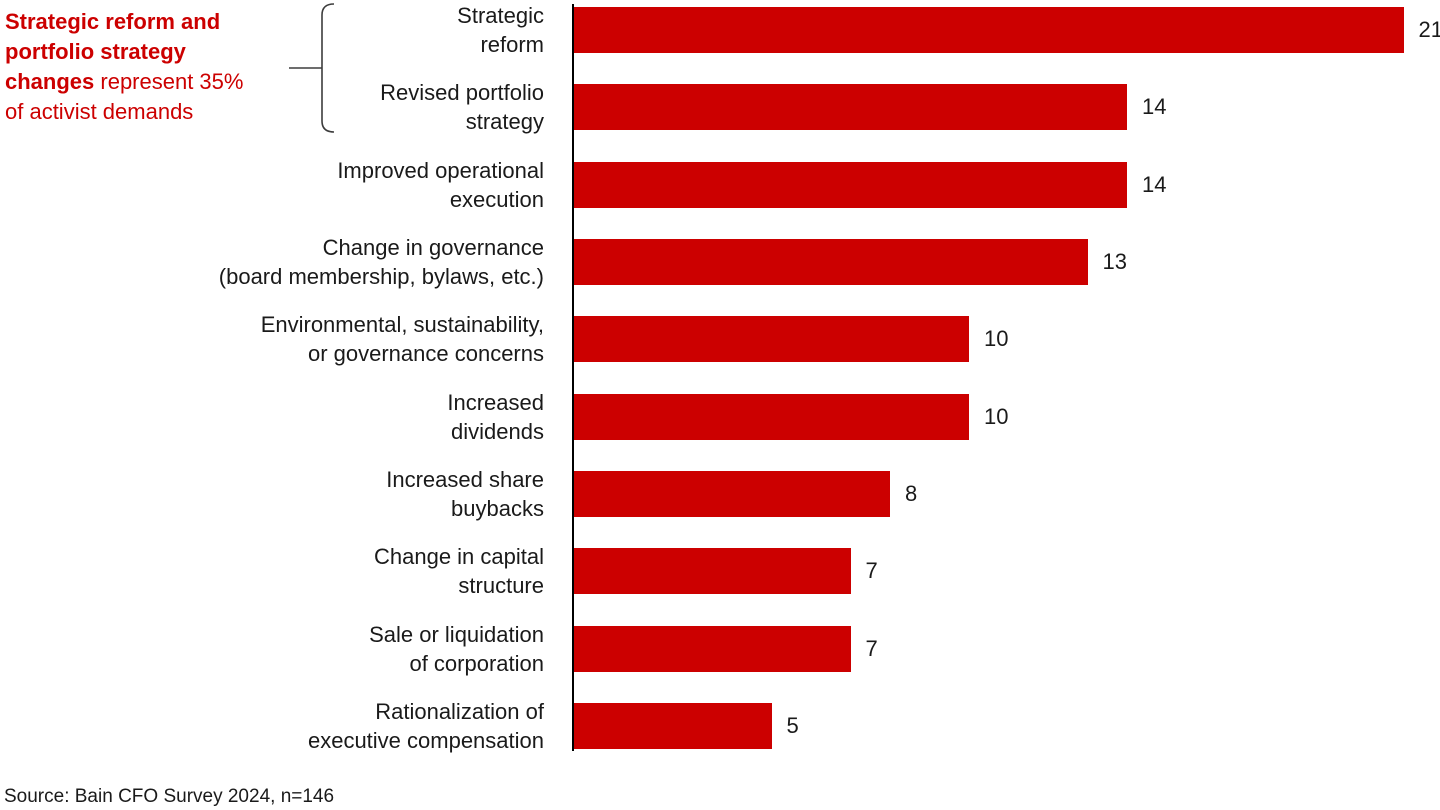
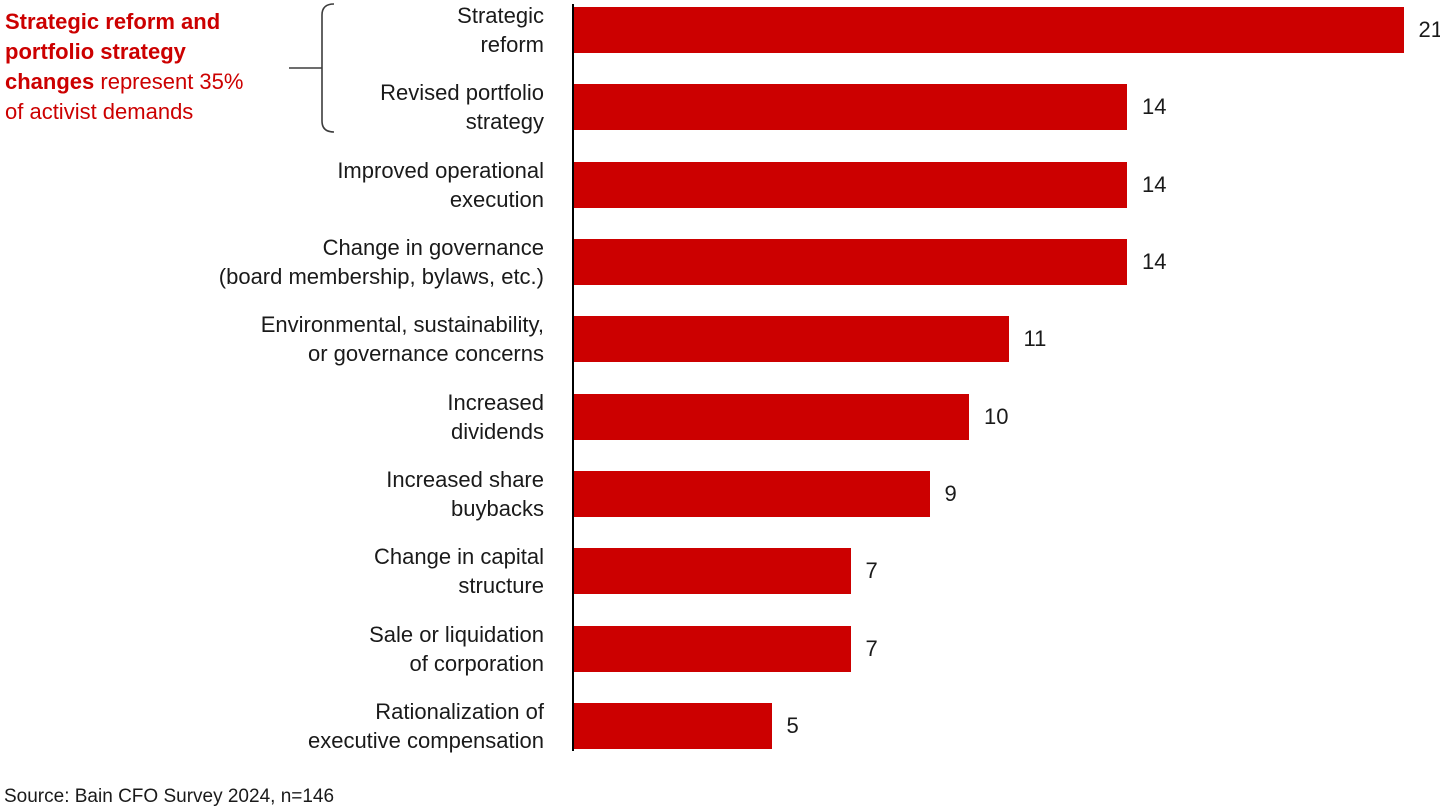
Change in governance (board membership, bylaws, etc.): 13 -> 14
Environmental, sustainability, or governance concerns: 10 -> 11
Increased share buybacks: 8 -> 9
